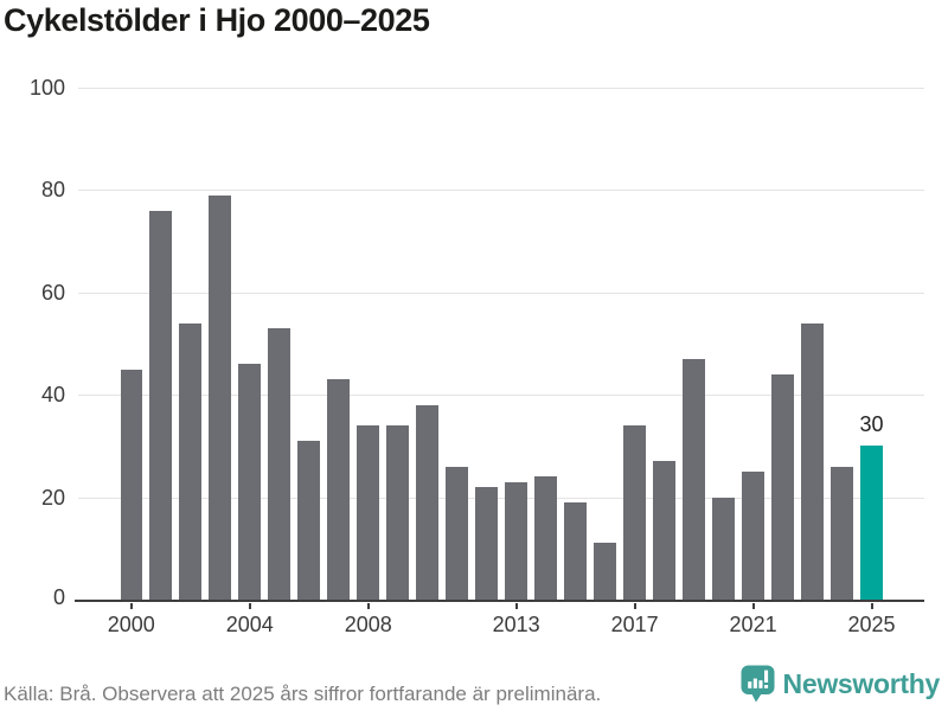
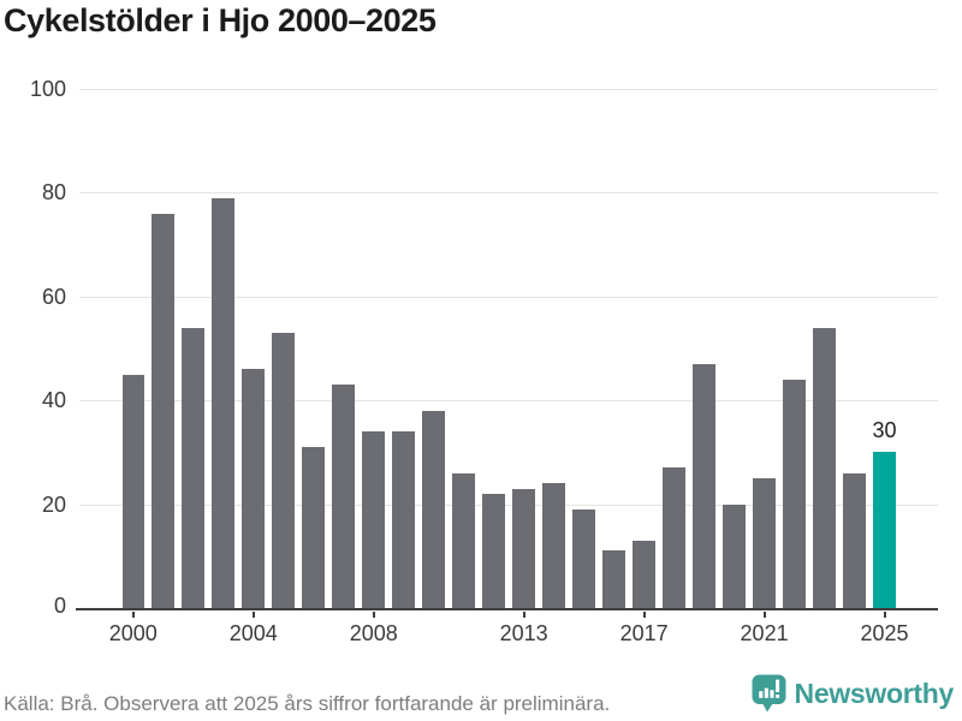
2017: 34 -> 13
